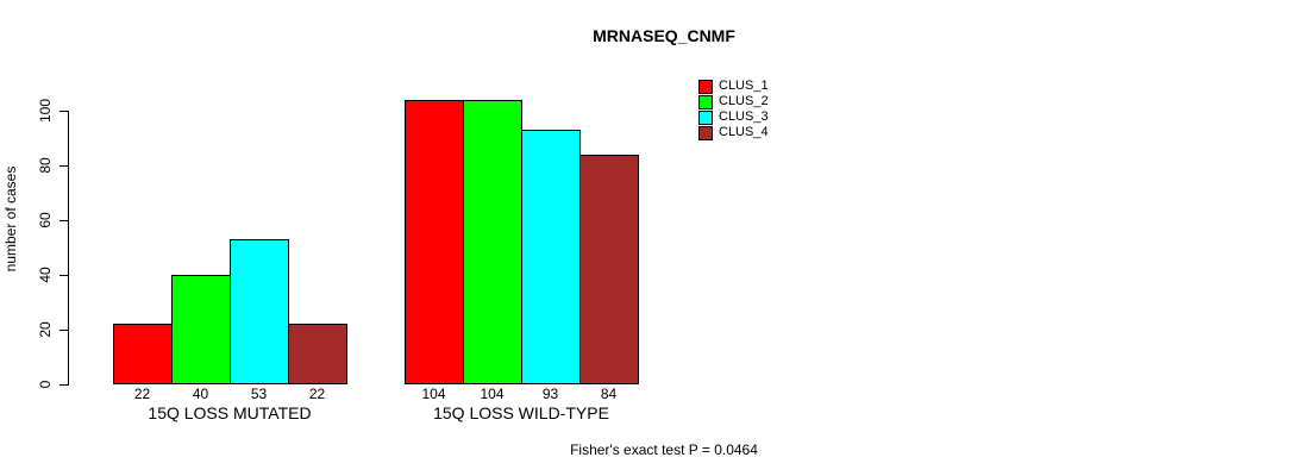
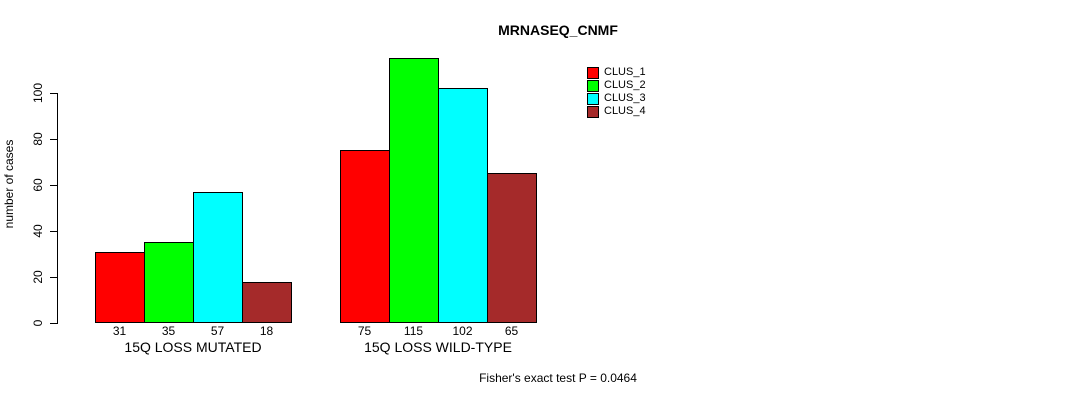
CLUS_1/15Q LOSS MUTATED: 22 -> 31
CLUS_2/15Q LOSS MUTATED: 40 -> 35
CLUS_3/15Q LOSS MUTATED: 53 -> 57
CLUS_4/15Q LOSS MUTATED: 22 -> 18
CLUS_1/15Q LOSS WILD-TYPE: 104 -> 75
CLUS_2/15Q LOSS WILD-TYPE: 104 -> 115
CLUS_3/15Q LOSS WILD-TYPE: 93 -> 102
CLUS_4/15Q LOSS WILD-TYPE: 84 -> 65
